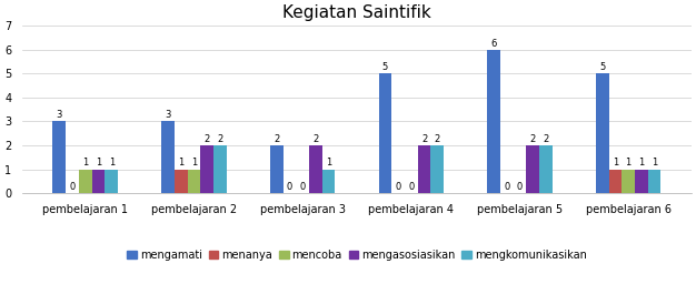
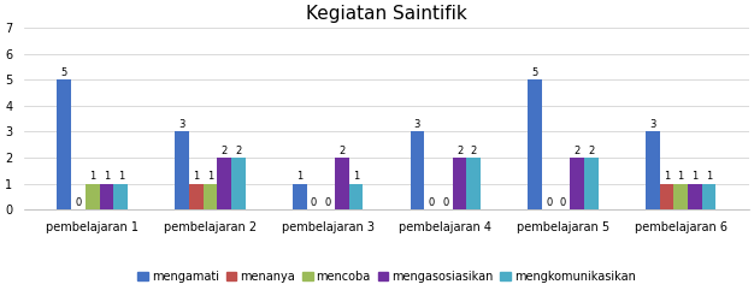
mengamati/pembelajaran 1: 3 -> 5
mengamati/pembelajaran 3: 2 -> 1
mengamati/pembelajaran 4: 5 -> 3
mengamati/pembelajaran 5: 6 -> 5
mengamati/pembelajaran 6: 5 -> 3
